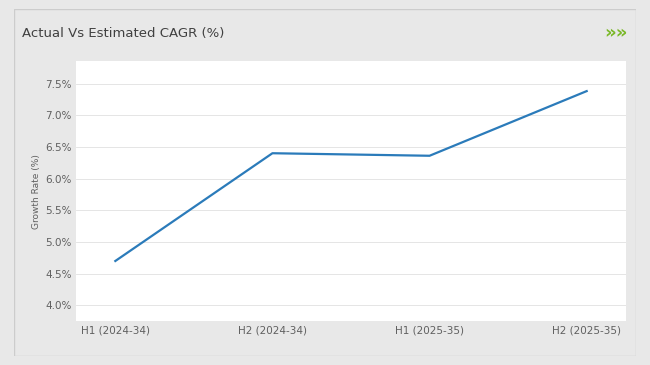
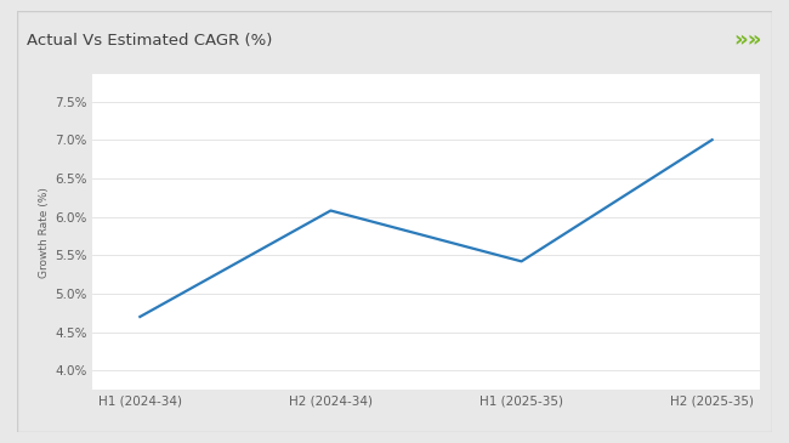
H2 (2024-34): 6.40% -> 6.08%
H1 (2025-35): 6.36% -> 5.42%
H2 (2025-35): 7.38% -> 7.00%
